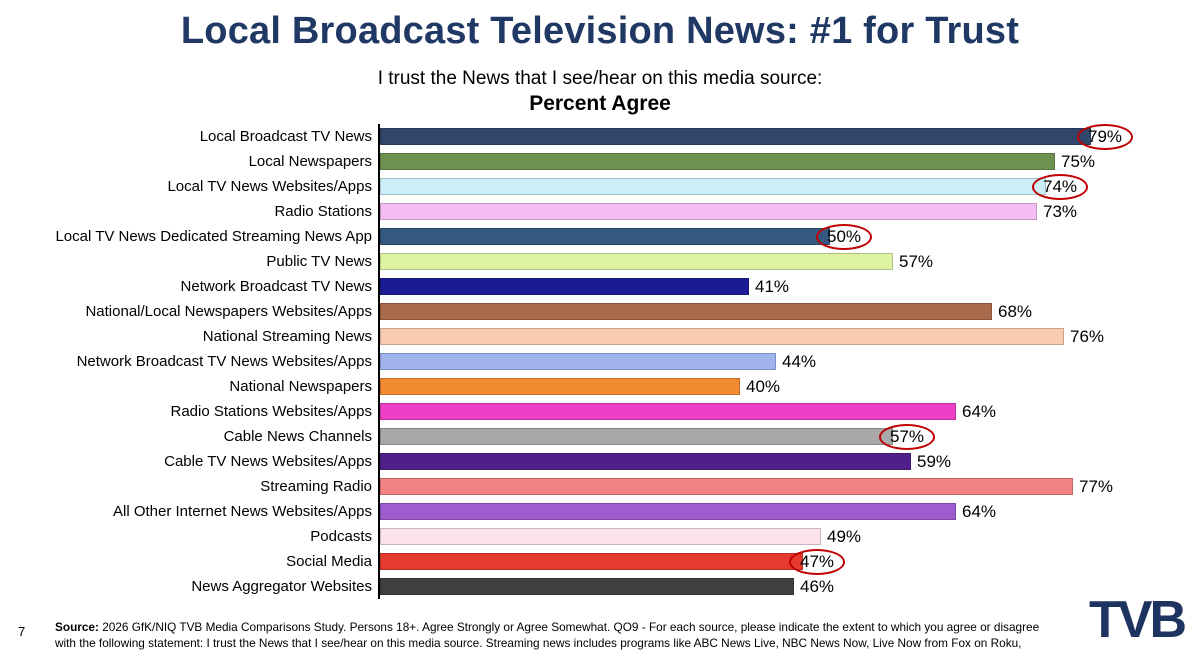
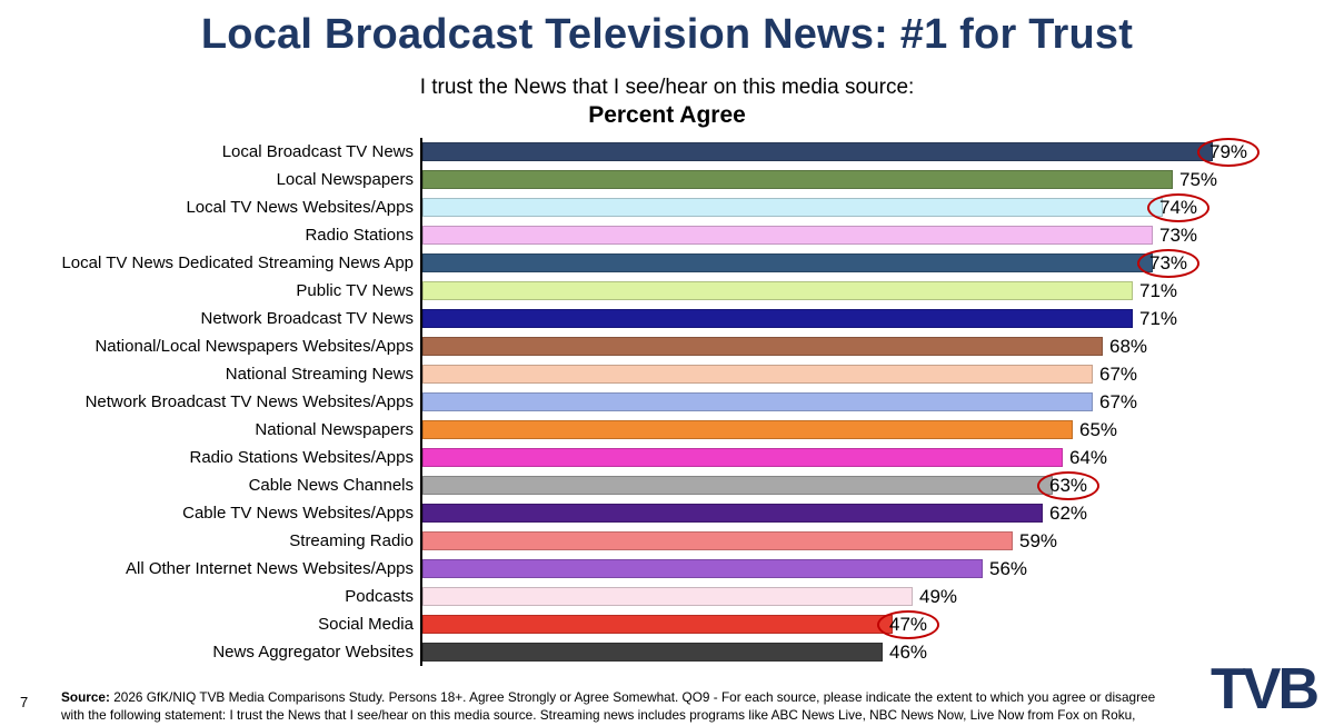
Local TV News Dedicated Streaming News App: 50% -> 73%
Public TV News: 57% -> 71%
Network Broadcast TV News: 41% -> 71%
National Streaming News: 76% -> 67%
Network Broadcast TV News Websites/Apps: 44% -> 67%
National Newspapers: 40% -> 65%
Cable News Channels: 57% -> 63%
Cable TV News Websites/Apps: 59% -> 62%
Streaming Radio: 77% -> 59%
All Other Internet News Websites/Apps: 64% -> 56%
